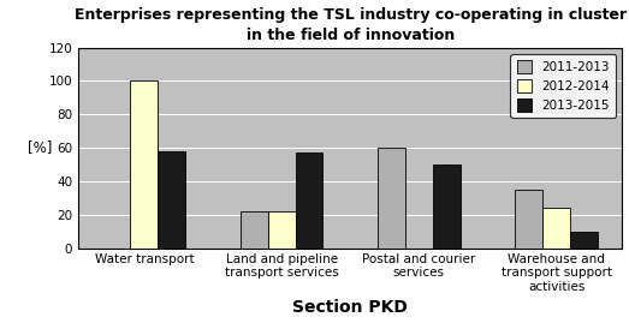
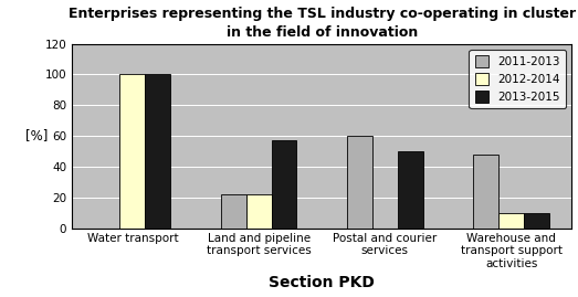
2013-2015/Water transport: 58 -> 100
2011-2013/Warehouse and transport support activities: 35 -> 48
2012-2014/Warehouse and transport support activities: 24 -> 10
